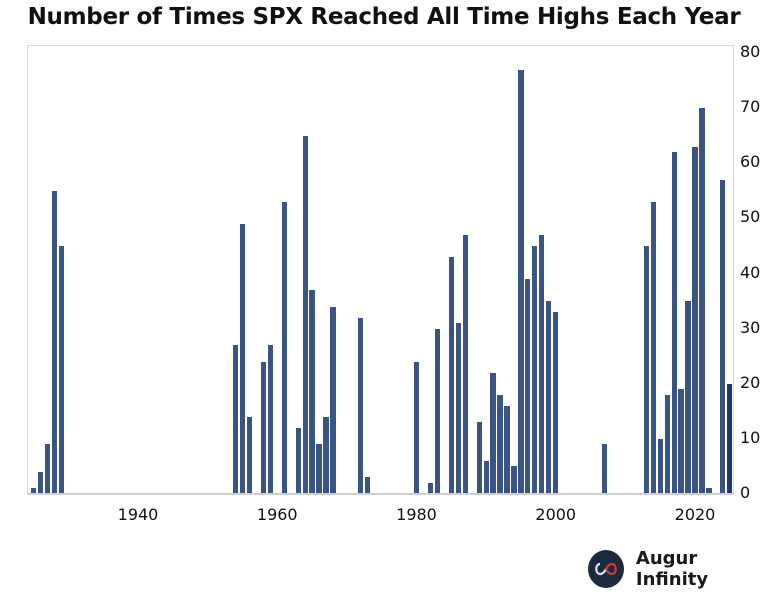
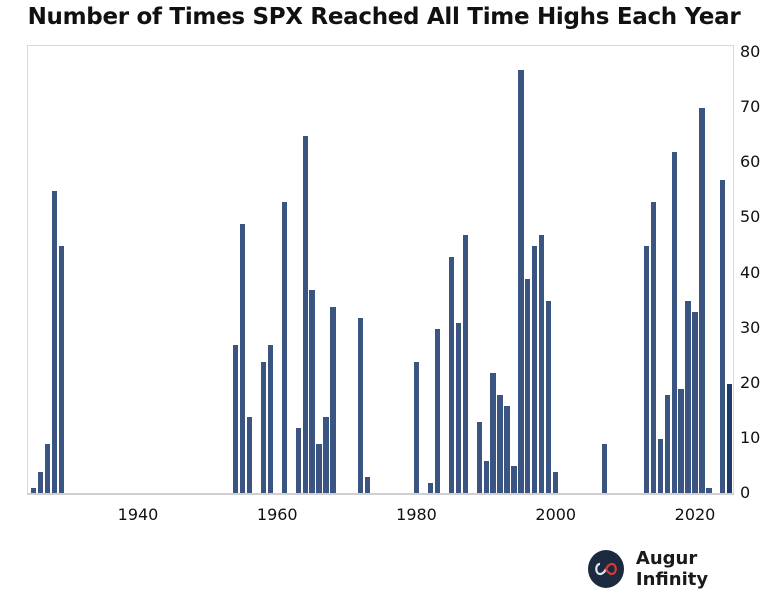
2000: 33 -> 4
2020: 63 -> 33
